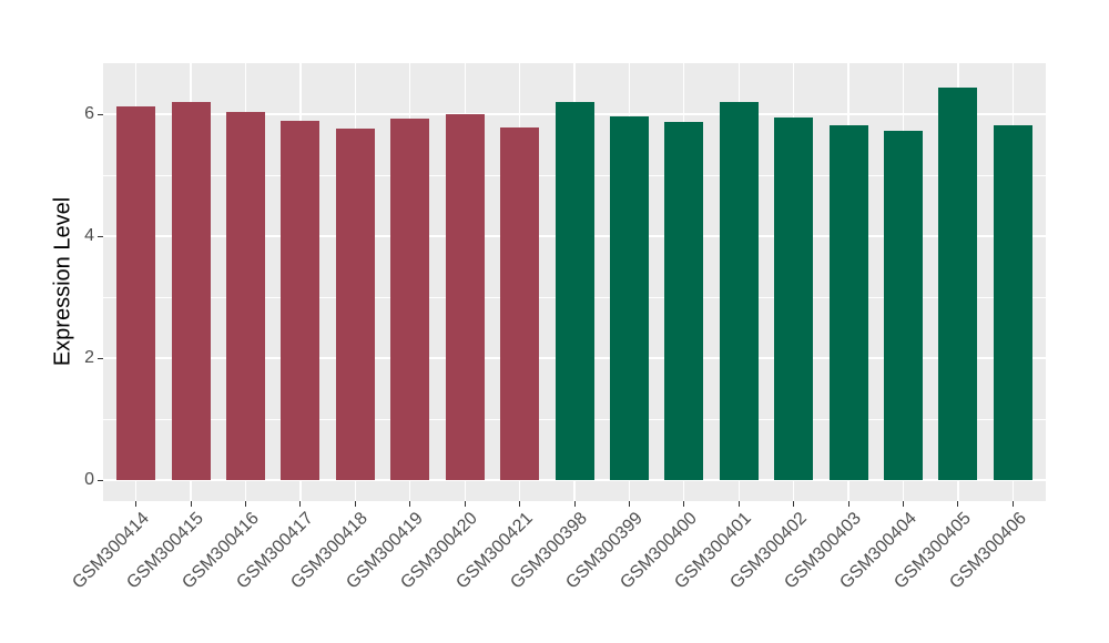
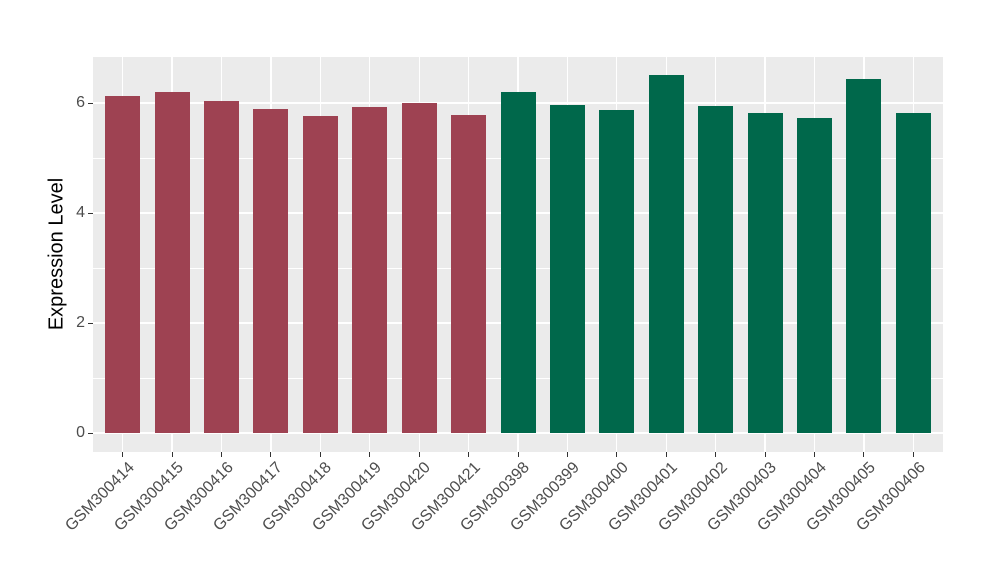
GSM300401: 6.2 -> 6.5
